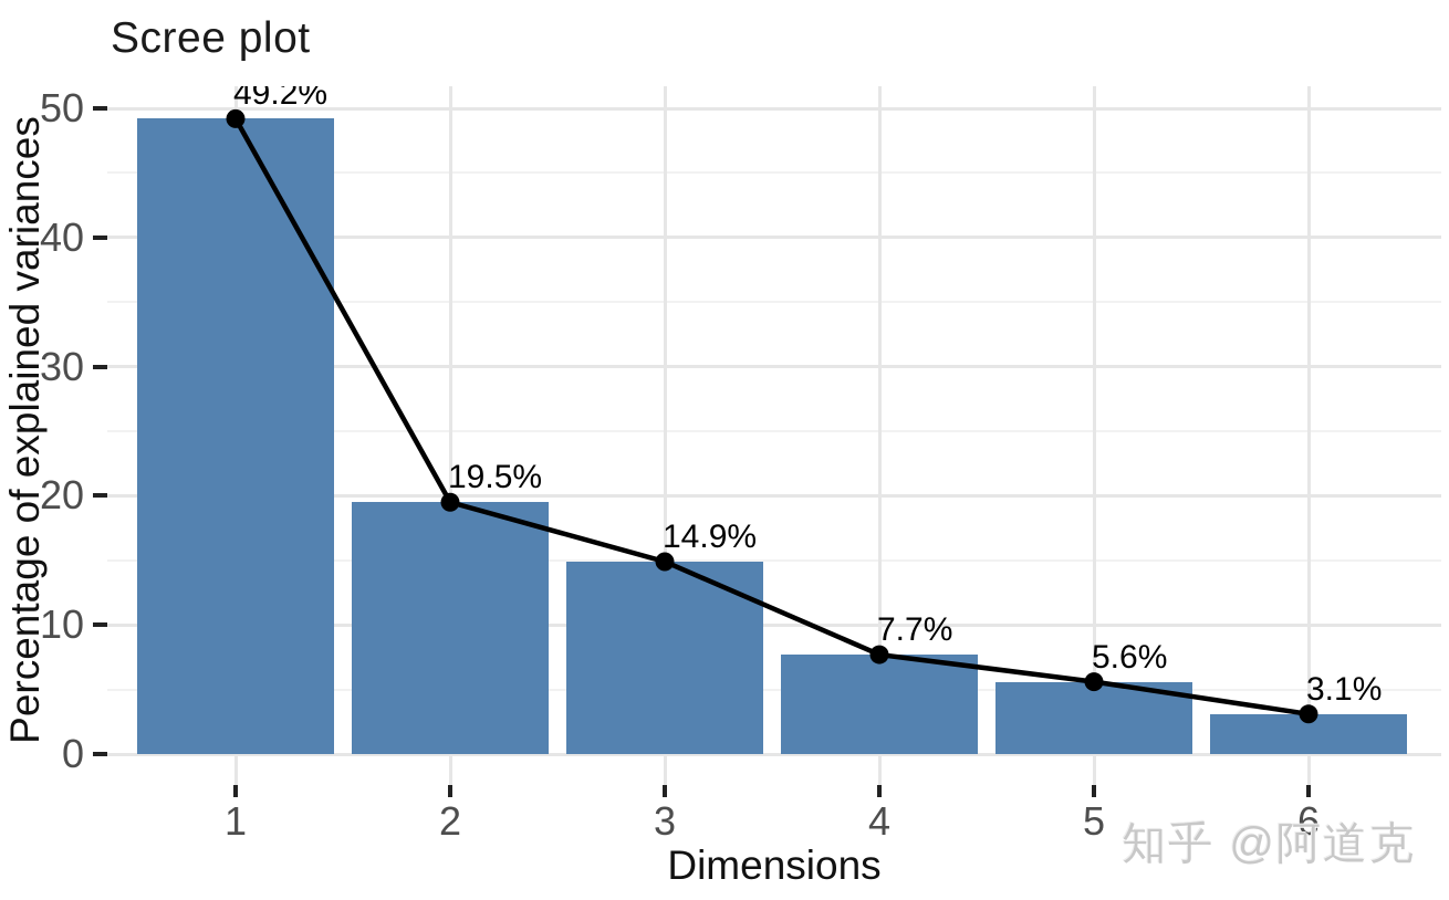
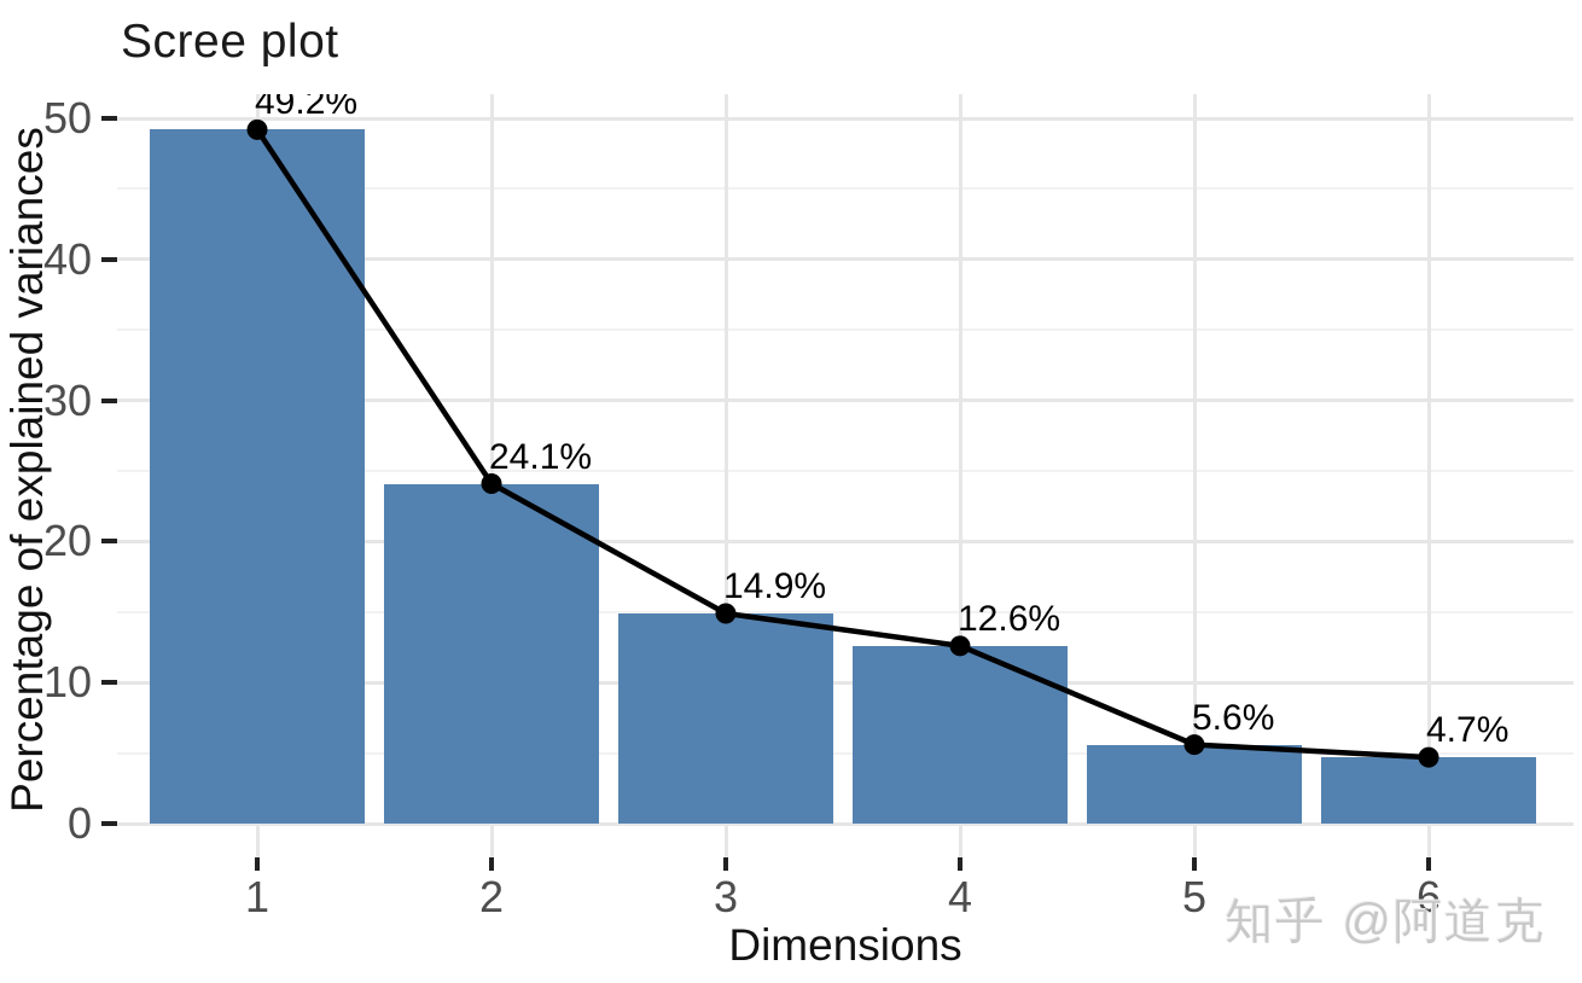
2: 19.5% -> 24.1%
4: 7.7% -> 12.6%
6: 3.1% -> 4.7%
